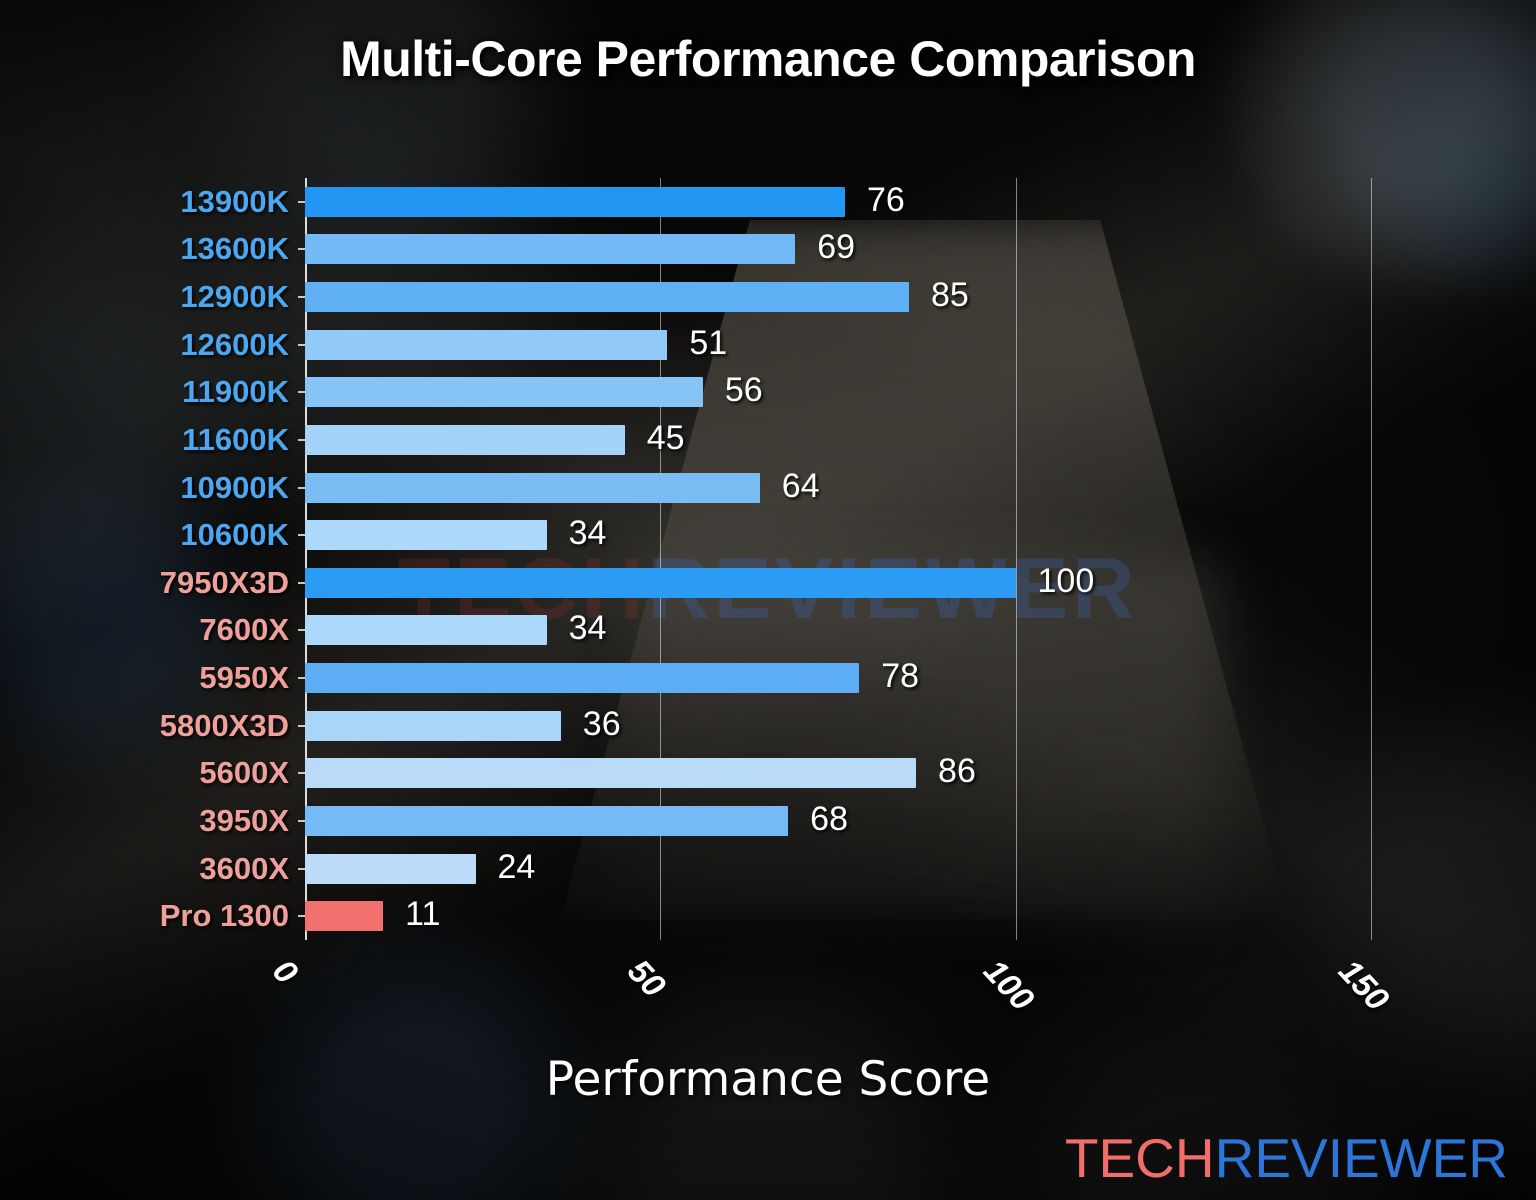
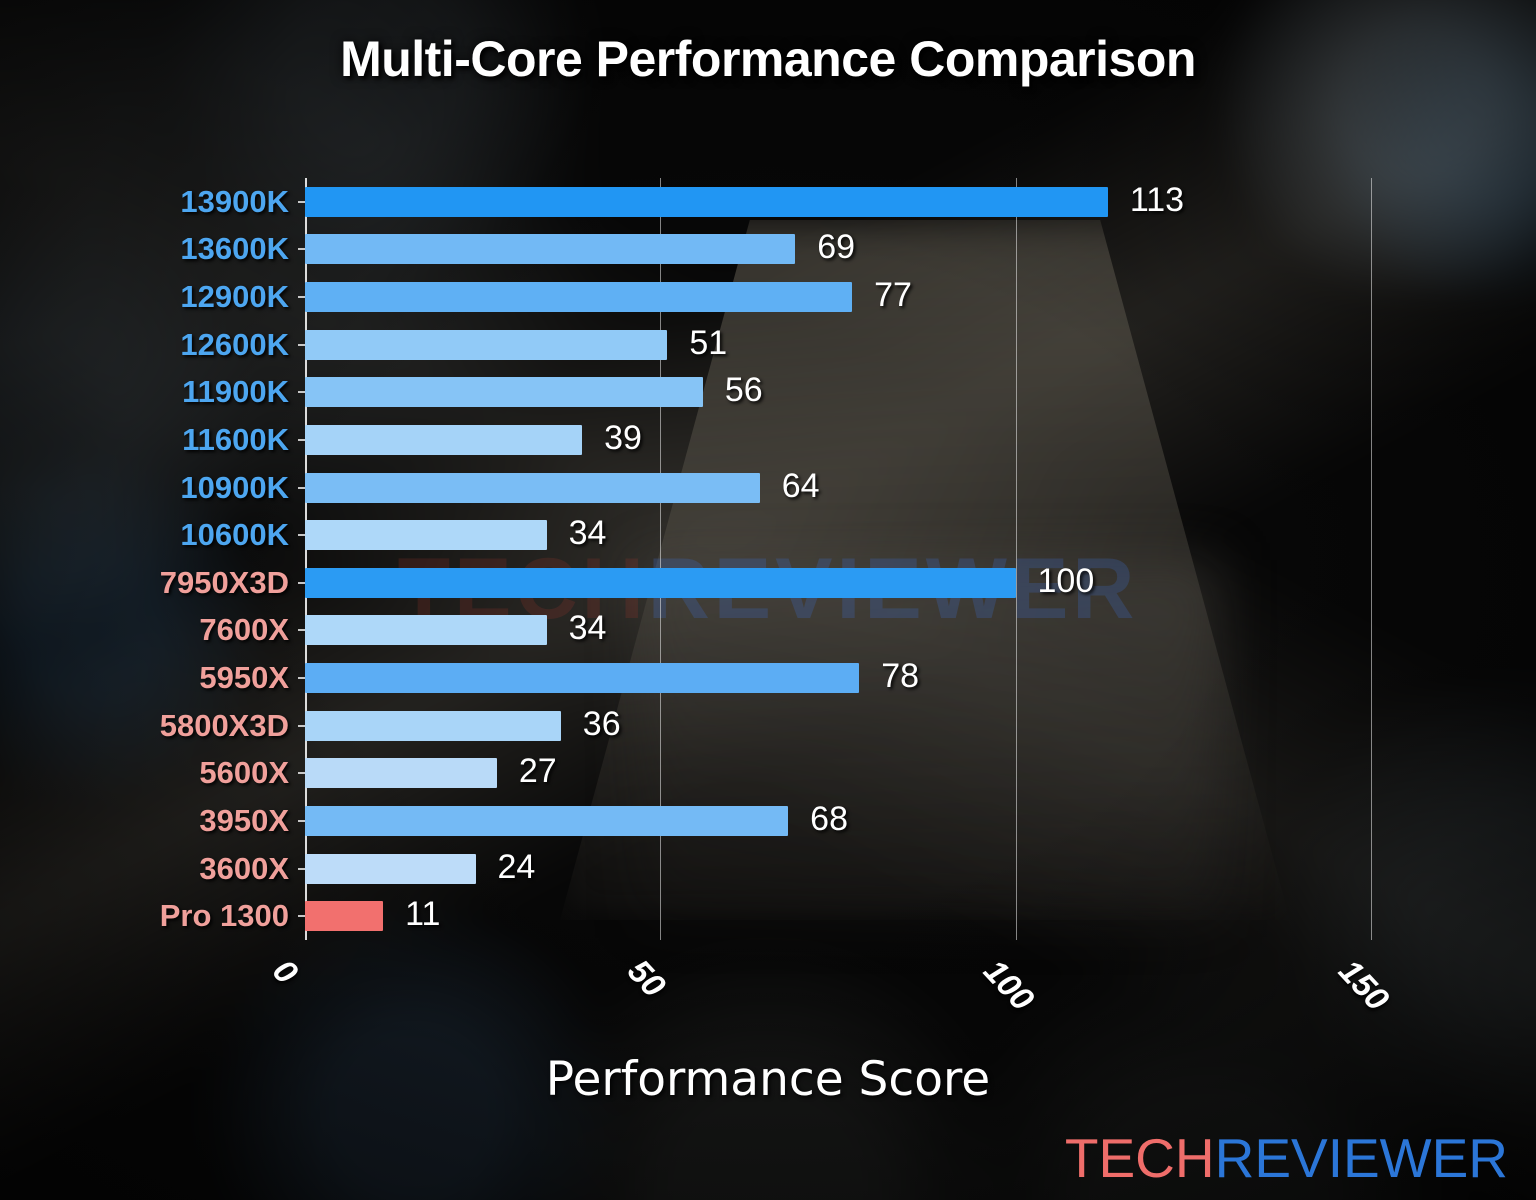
13900K: 76 -> 113
12900K: 85 -> 77
11600K: 45 -> 39
5600X: 86 -> 27
